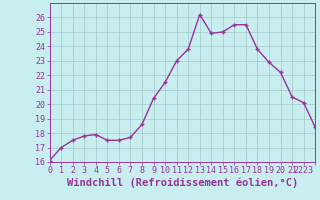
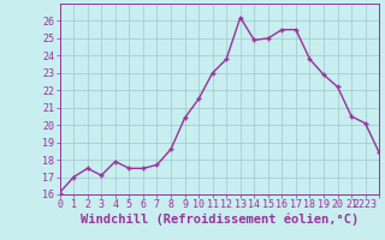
3: 17.8 -> 17.1
